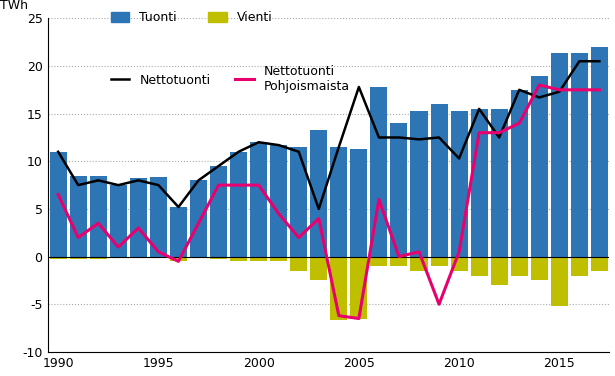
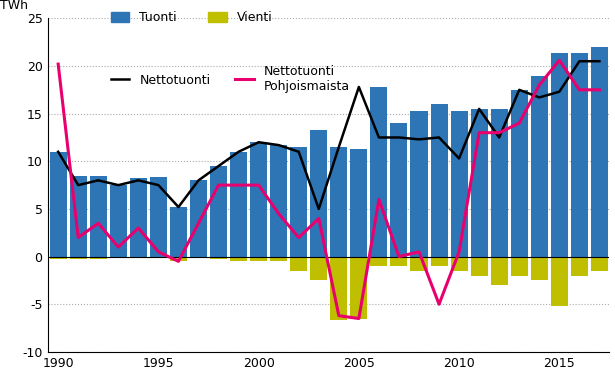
Nettotuonti Pohjoismaista/1990: 6.5 -> 20.2
Nettotuonti Pohjoismaista/2015: 17.5 -> 20.6
